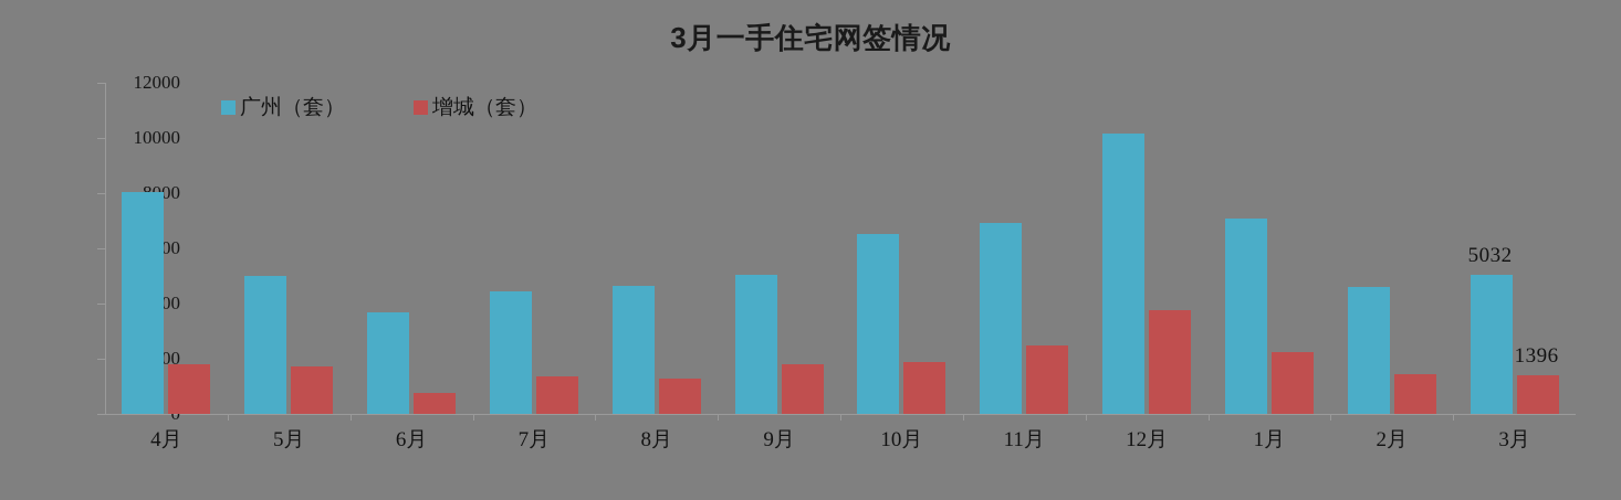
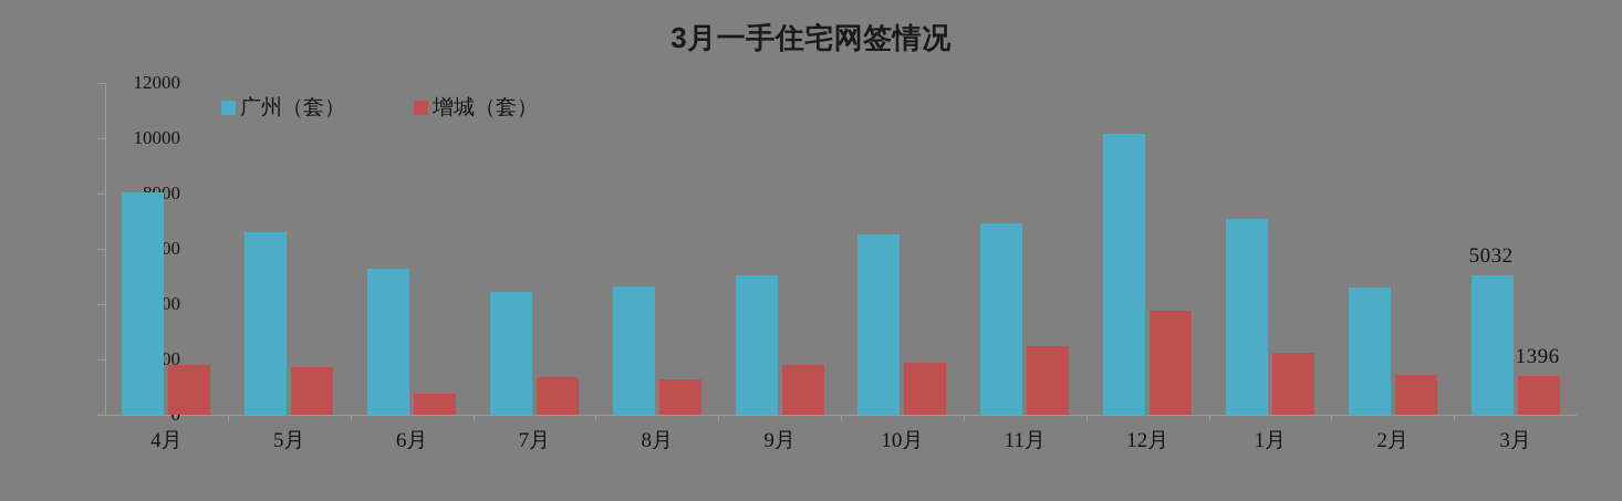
广州（套）/5月: 5000 -> 6600
广州（套）/6月: 3700 -> 5300
